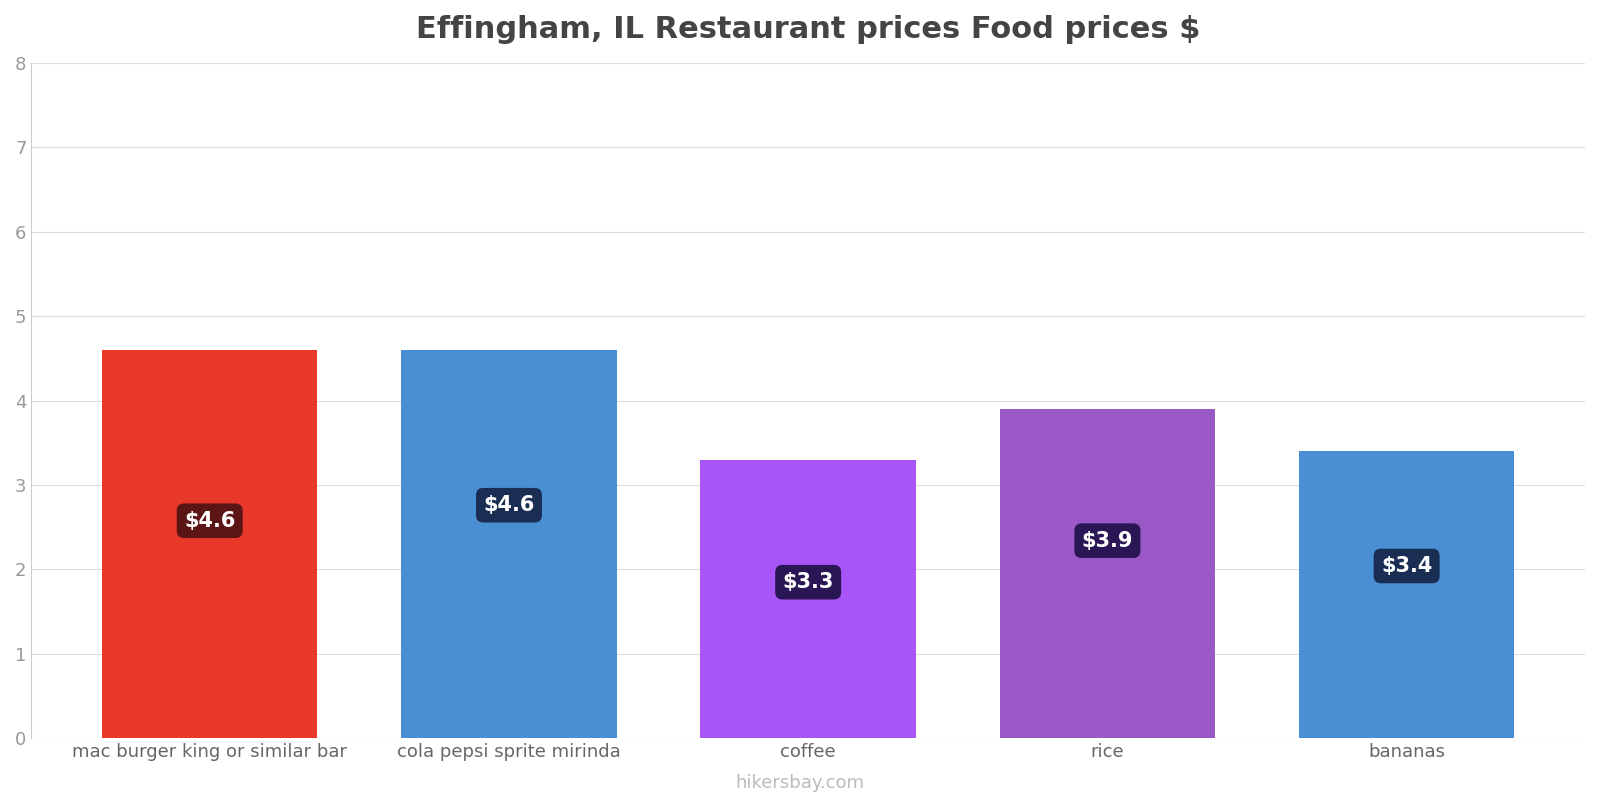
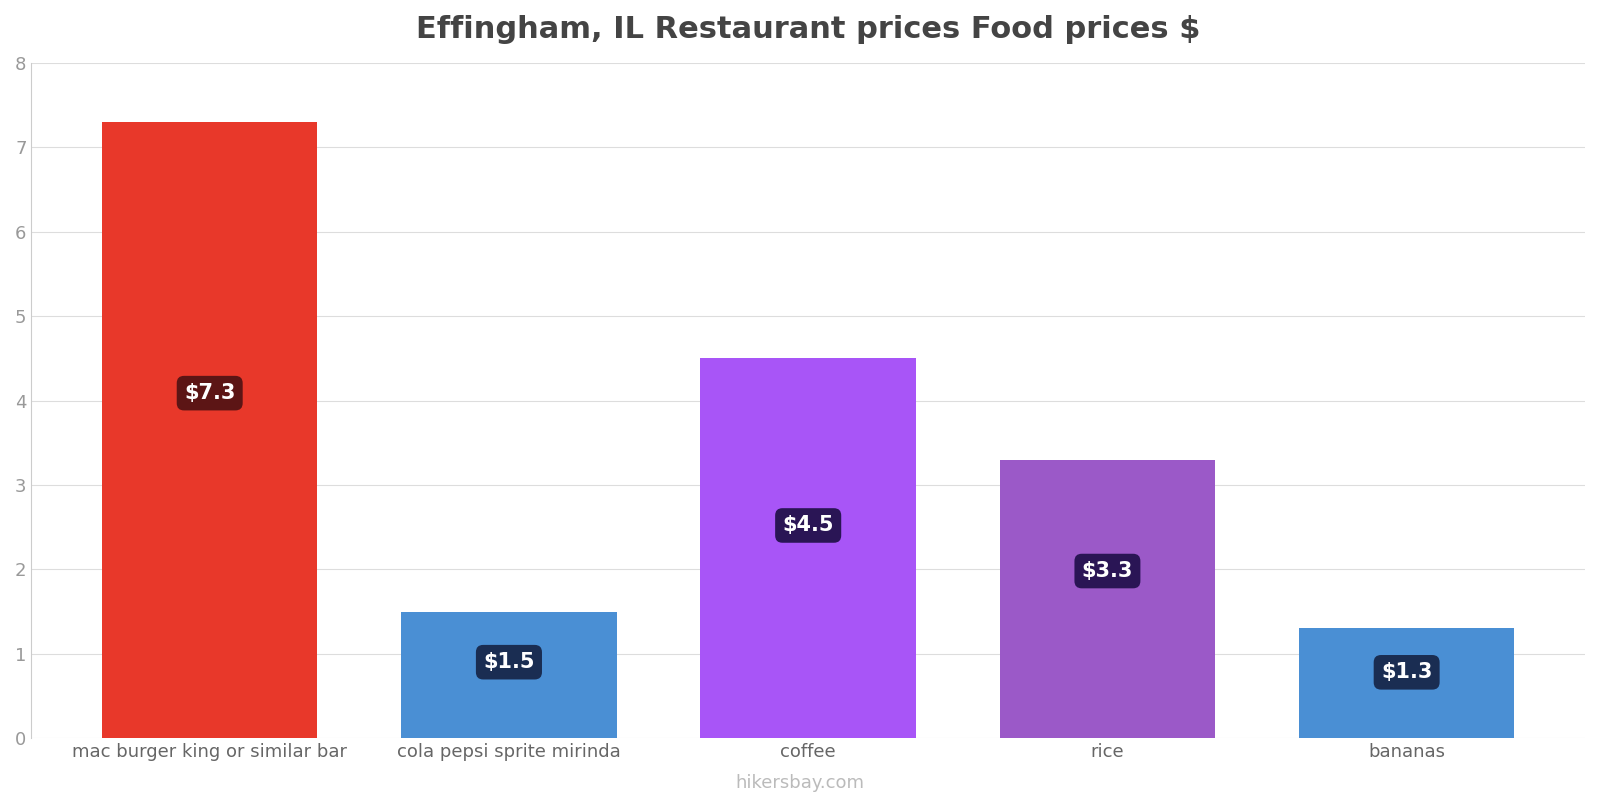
mac burger king or similar bar: $4.6 -> $7.3
cola pepsi sprite mirinda: $4.6 -> $1.5
coffee: $3.3 -> $4.5
rice: $3.9 -> $3.3
bananas: $3.4 -> $1.3
